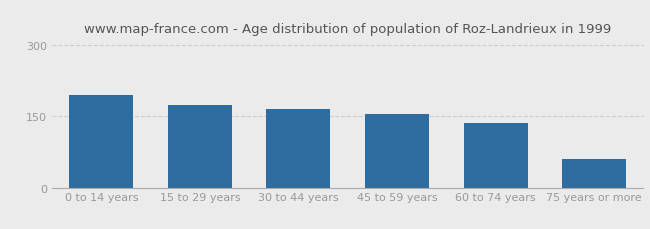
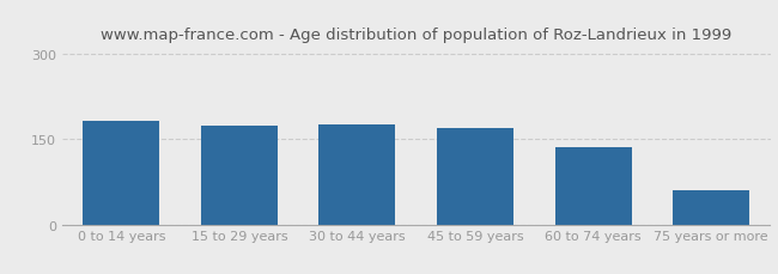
0 to 14 years: 195 -> 182
30 to 44 years: 165 -> 177
45 to 59 years: 155 -> 169
